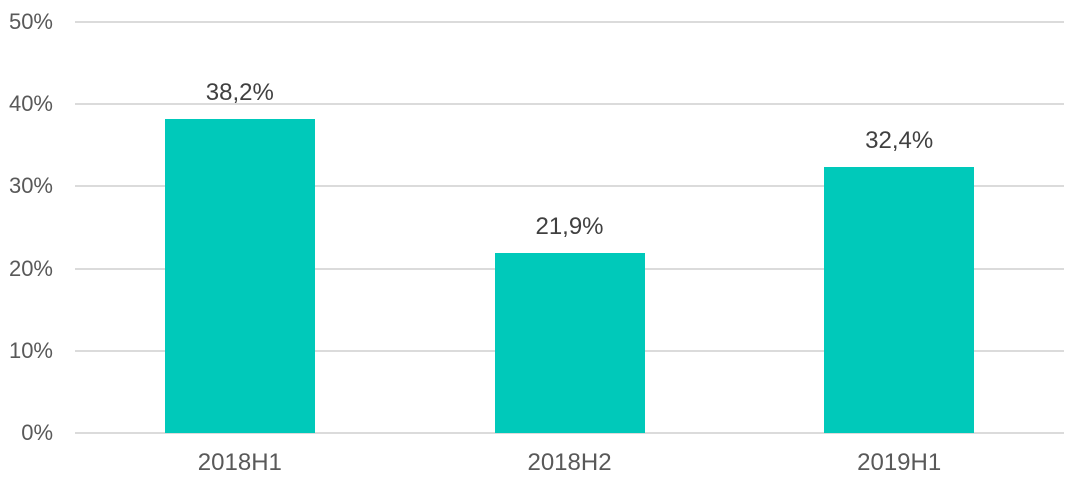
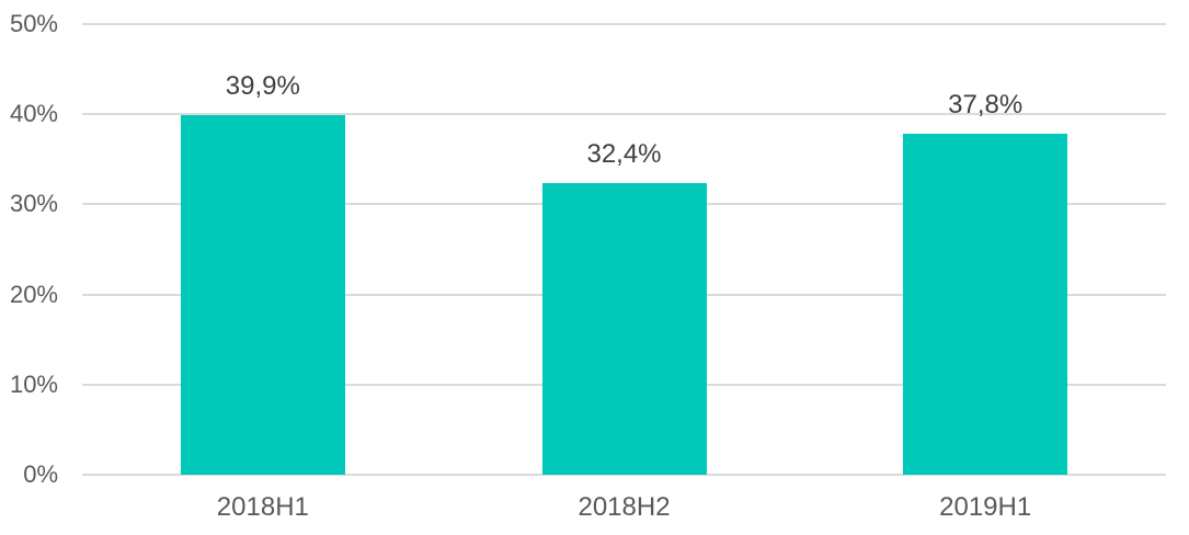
2018H1: 38,2% -> 39,9%
2018H2: 21,9% -> 32,4%
2019H1: 32,4% -> 37,8%
